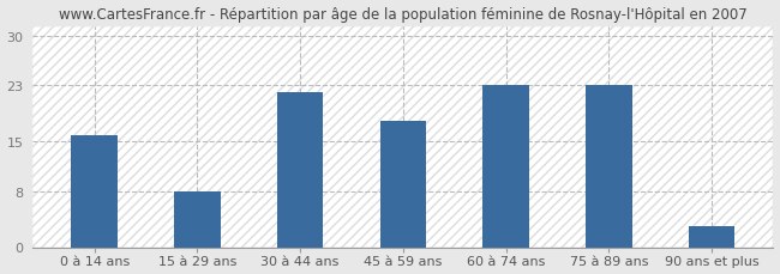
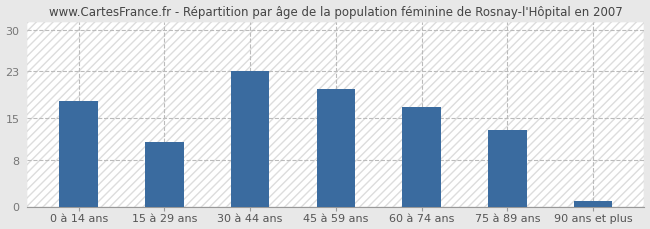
0 à 14 ans: 16 -> 18
15 à 29 ans: 8 -> 11
30 à 44 ans: 22 -> 23
45 à 59 ans: 18 -> 20
60 à 74 ans: 23 -> 17
75 à 89 ans: 23 -> 13
90 ans et plus: 3 -> 1
